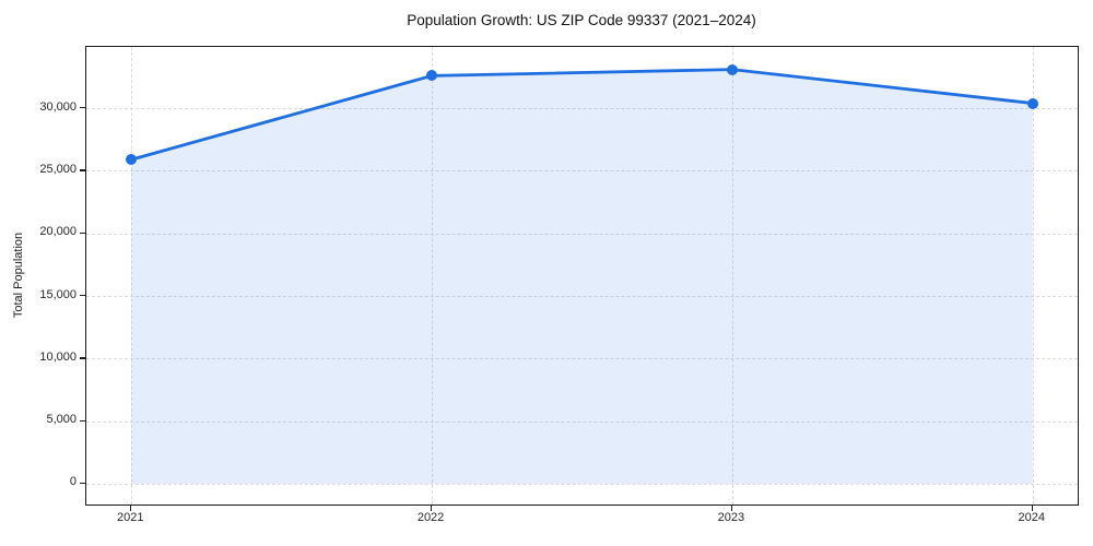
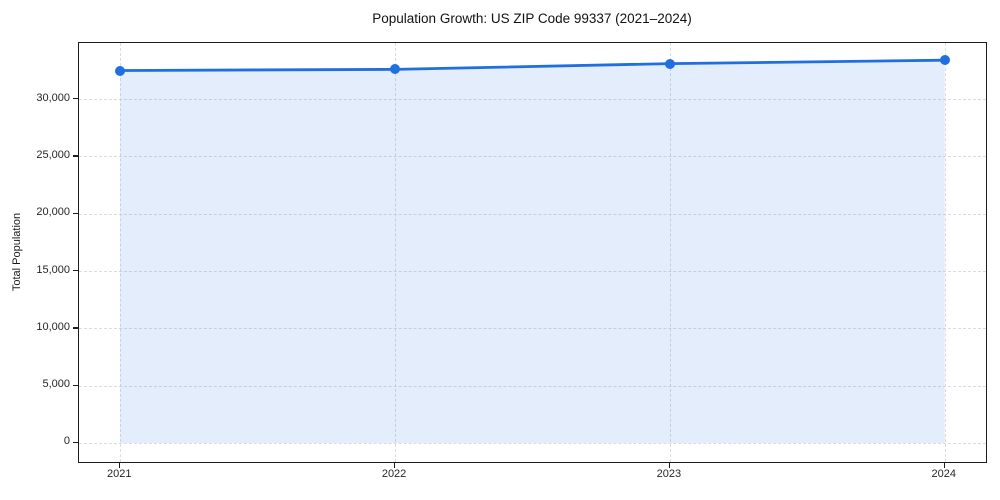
2021: 25900 -> 32500
2024: 30400 -> 33400
